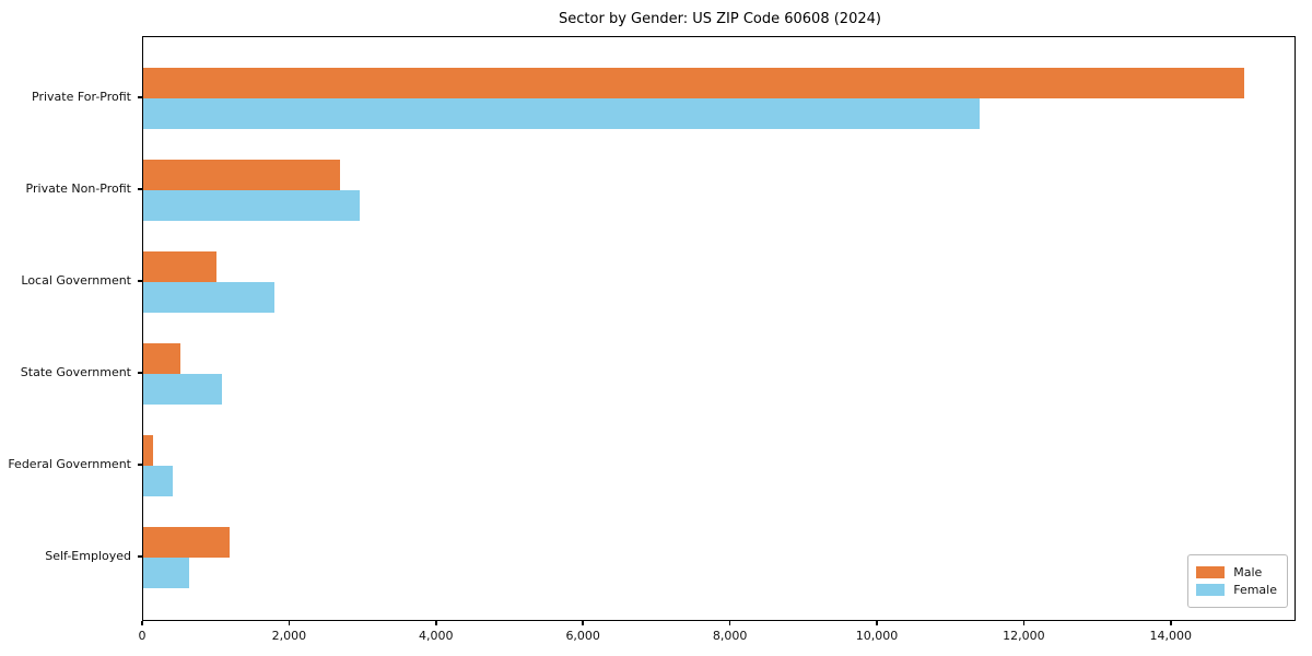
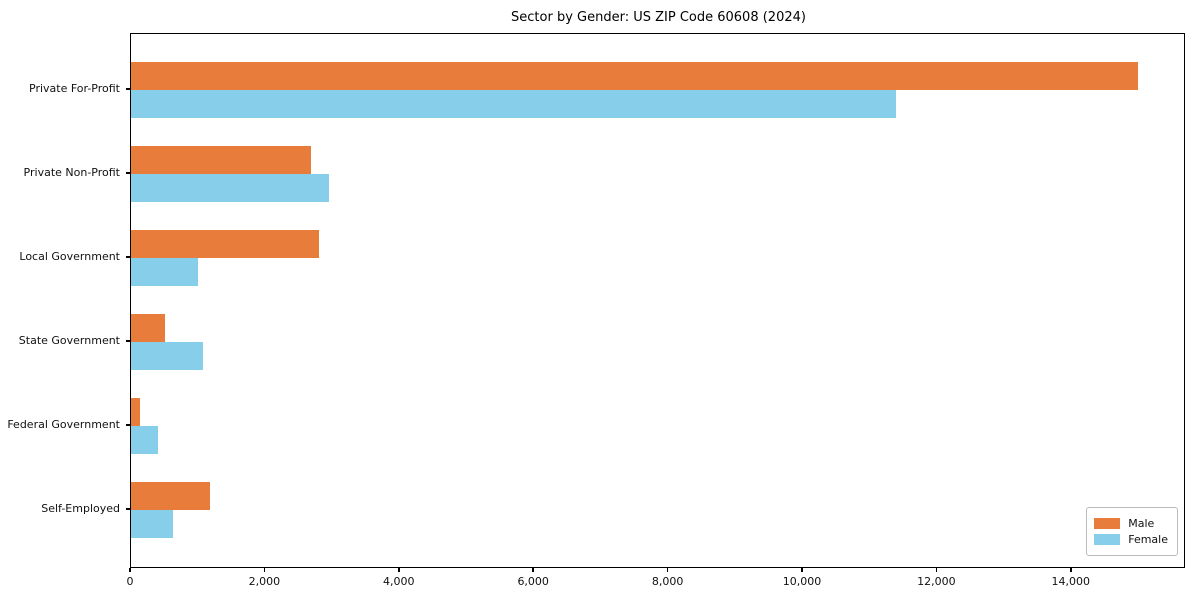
Male/Local Government: 1000 -> 2800
Female/Local Government: 1800 -> 1000
